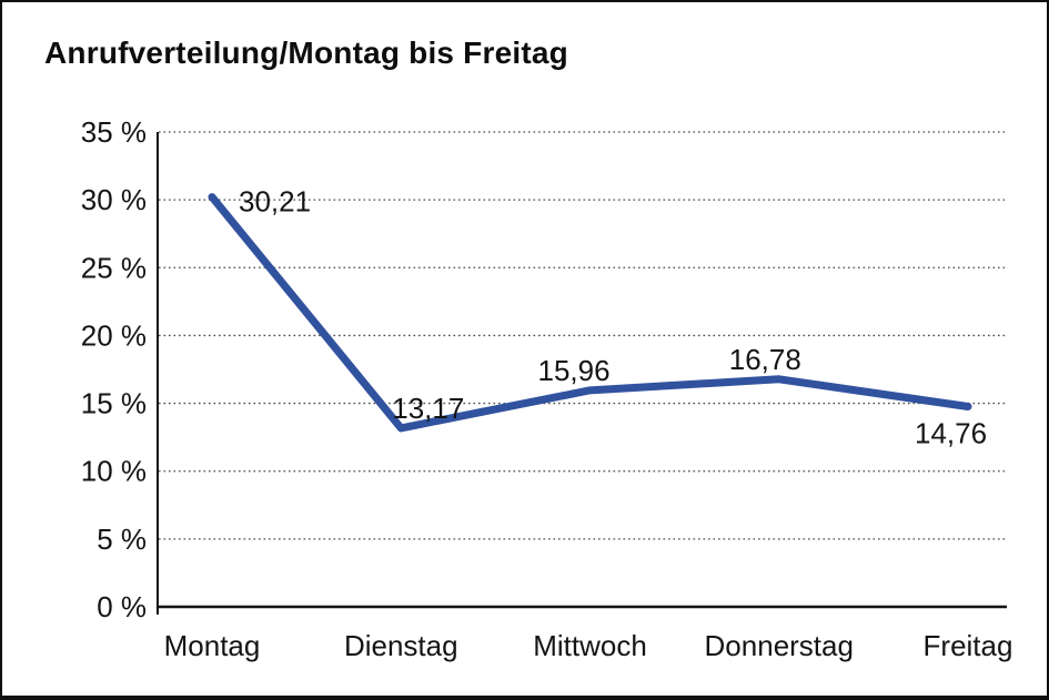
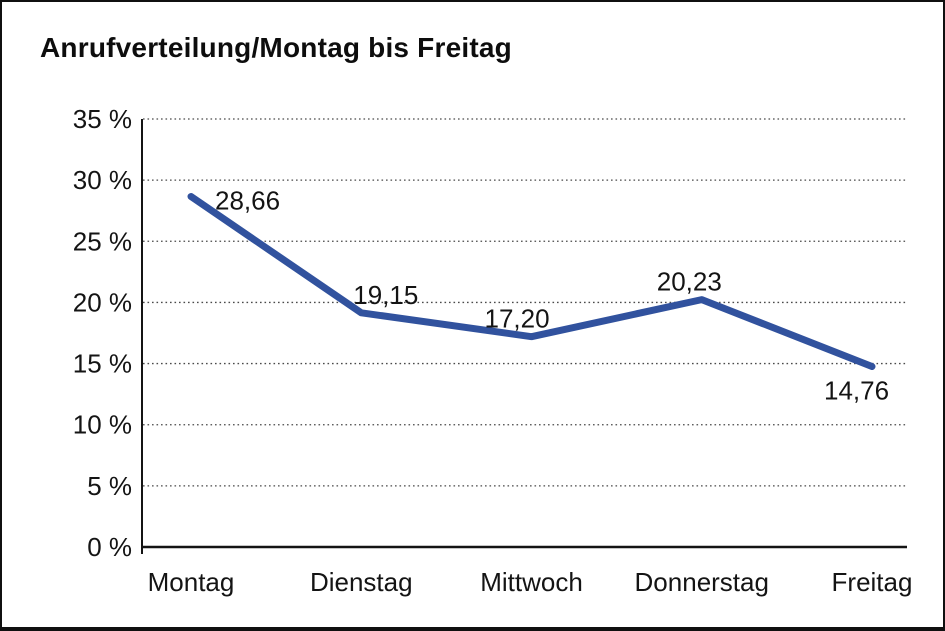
Montag: 30,21 -> 28,66
Dienstag: 13,17 -> 19,15
Mittwoch: 15,96 -> 17,20
Donnerstag: 16,78 -> 20,23
